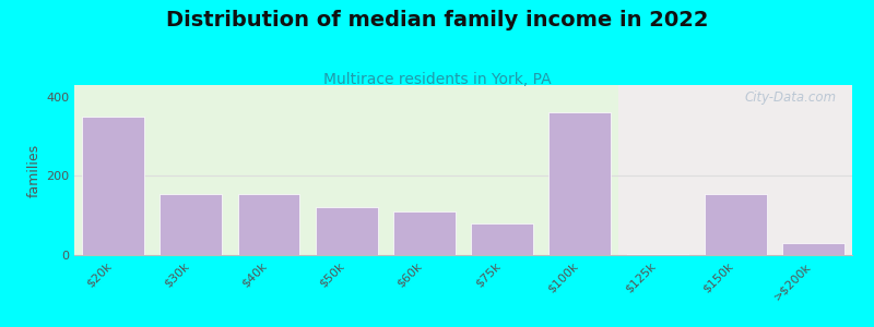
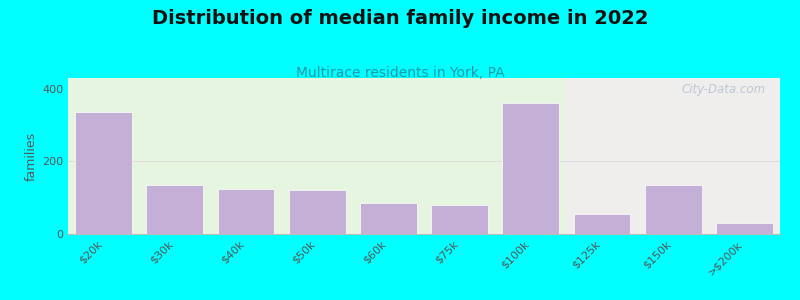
$20k: 350 -> 335
$30k: 155 -> 135
$40k: 155 -> 125
$60k: 110 -> 85
$125k: 2 -> 55
$150k: 155 -> 135
